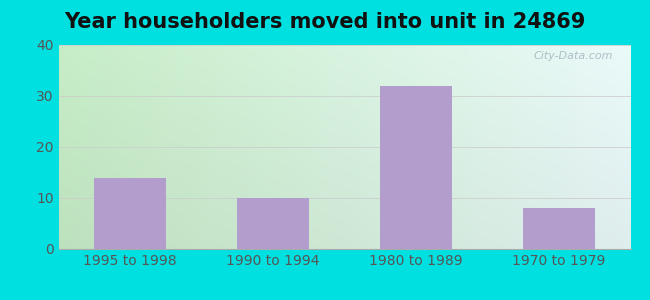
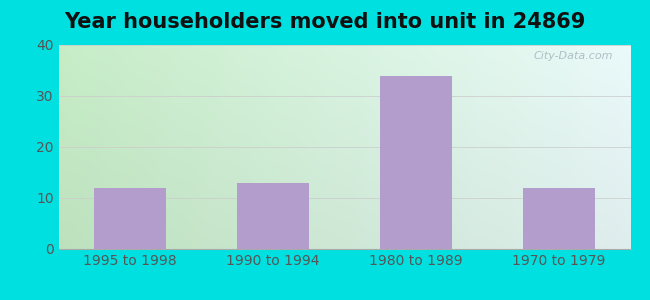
1995 to 1998: 14 -> 12
1990 to 1994: 10 -> 13
1980 to 1989: 32 -> 34
1970 to 1979: 8 -> 12
